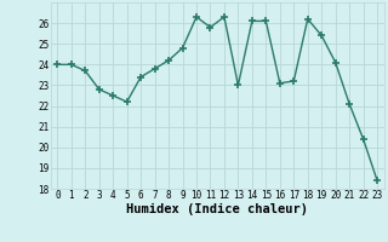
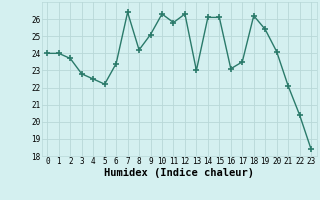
7: 23.8 -> 26.4
9: 24.8 -> 25.1
17: 23.2 -> 23.5
